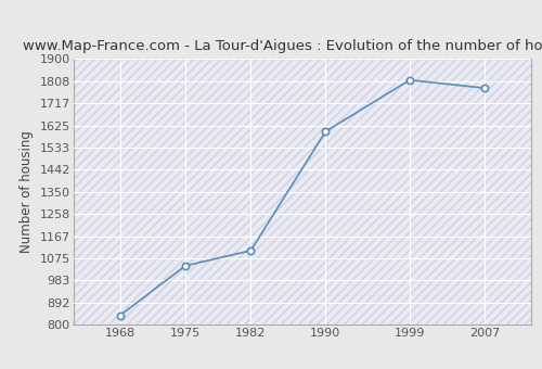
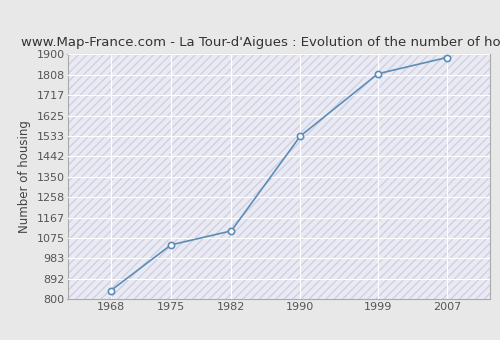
1990: 1600 -> 1533
2007: 1780 -> 1886
